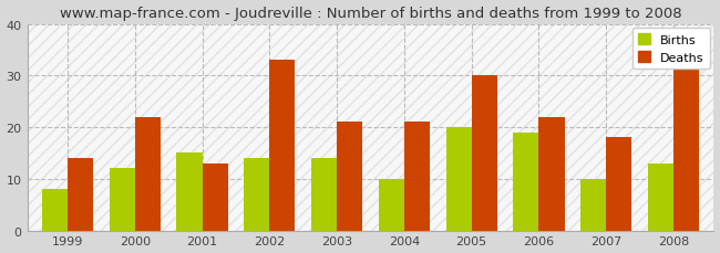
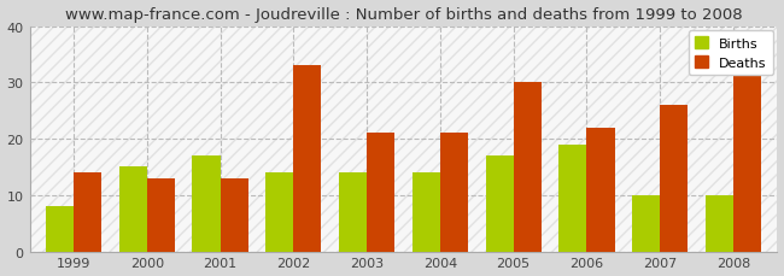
Births/2000: 12 -> 15
Deaths/2000: 22 -> 13
Births/2001: 15 -> 17
Births/2004: 10 -> 14
Births/2005: 20 -> 17
Deaths/2007: 18 -> 26
Births/2008: 13 -> 10
